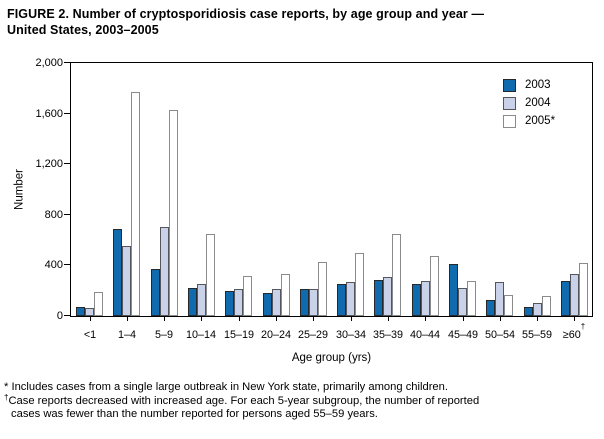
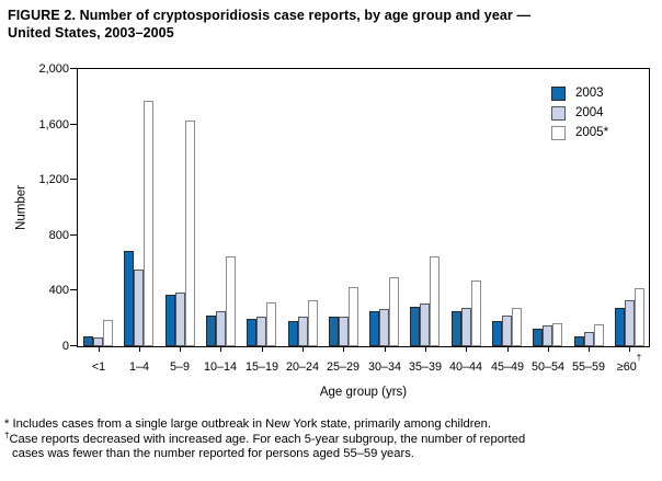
2004/5–9: 700 -> 390
2003/45–49: 410 -> 180
2004/50–54: 270 -> 150
